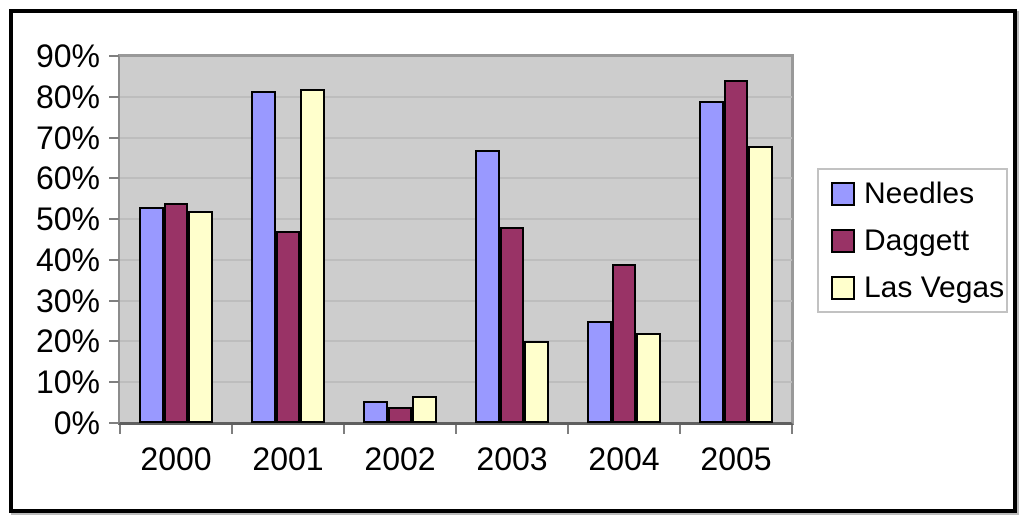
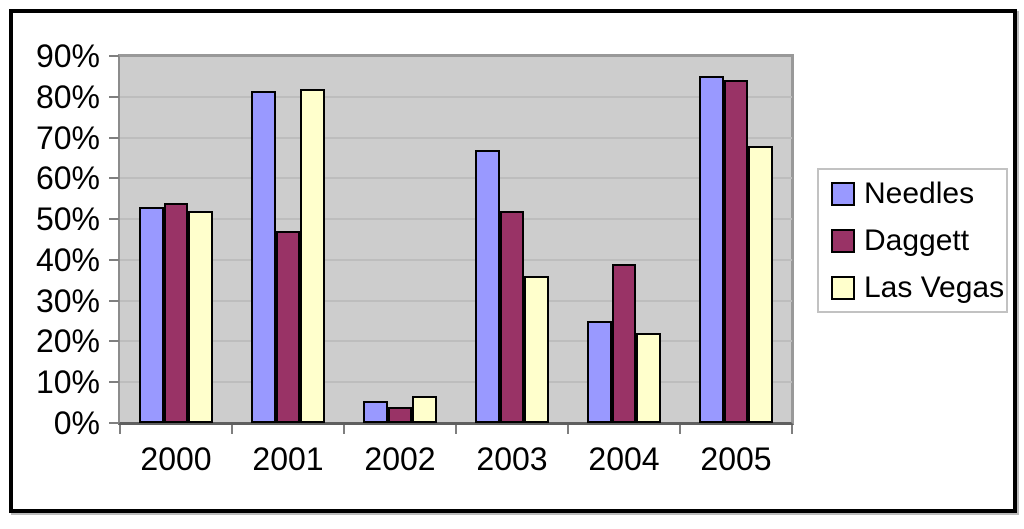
Daggett/2003: 48% -> 52%
Las Vegas/2003: 20% -> 36%
Needles/2005: 79% -> 85%
